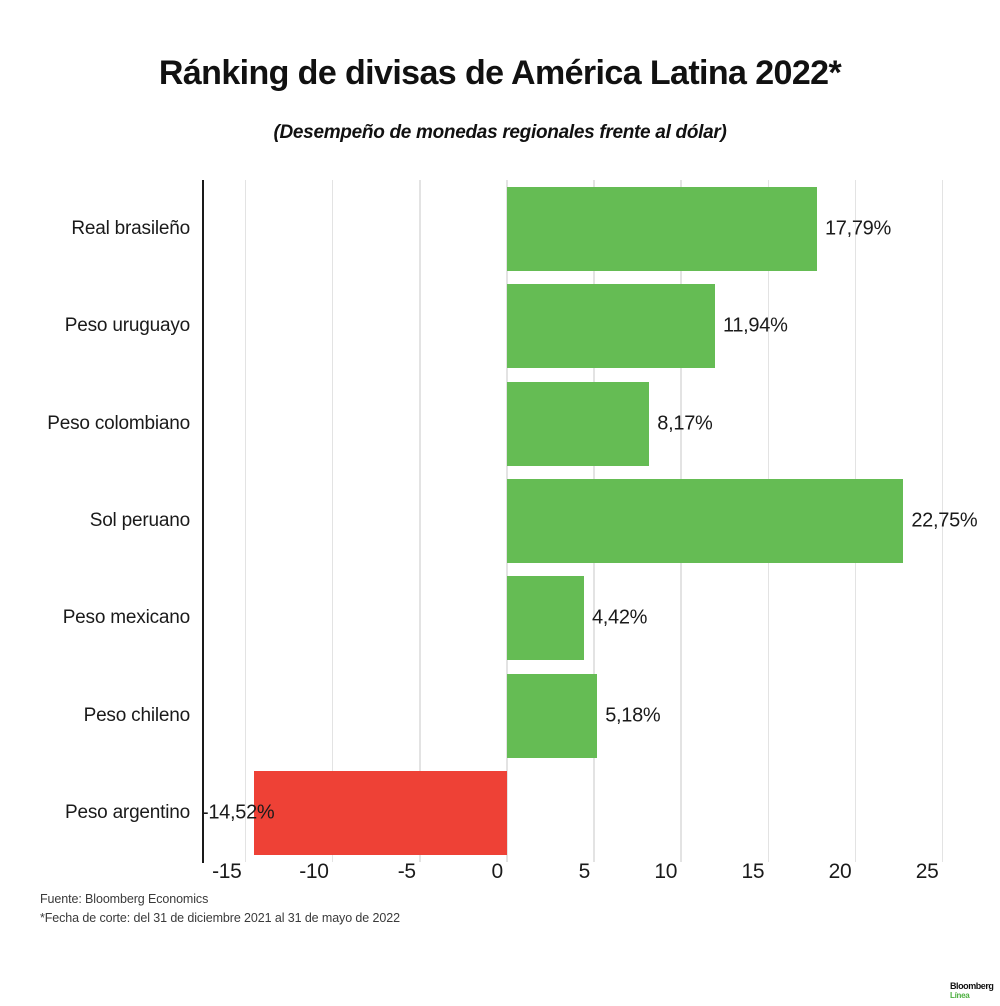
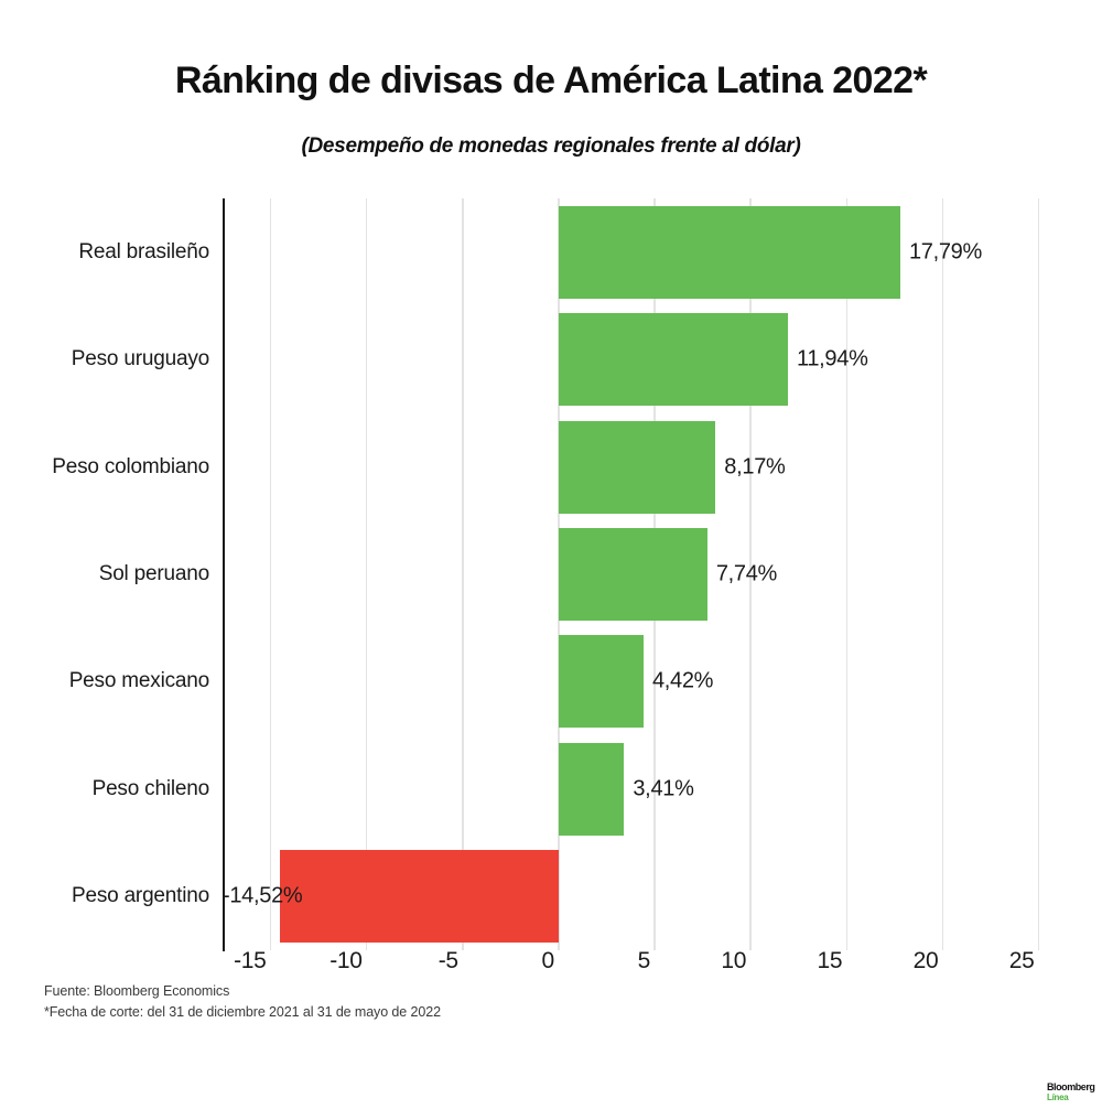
Sol peruano: 22,75% -> 7,74%
Peso chileno: 5,18% -> 3,41%
